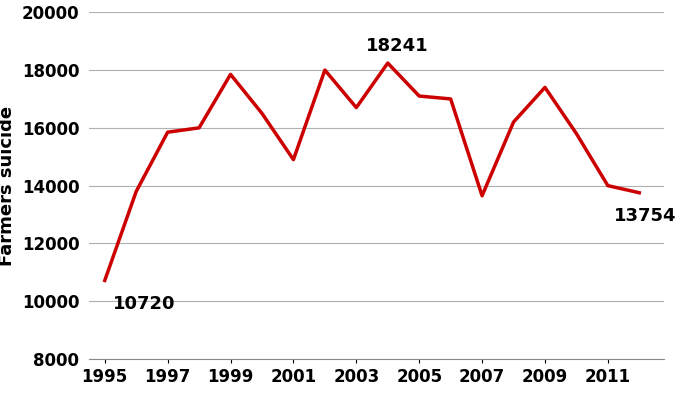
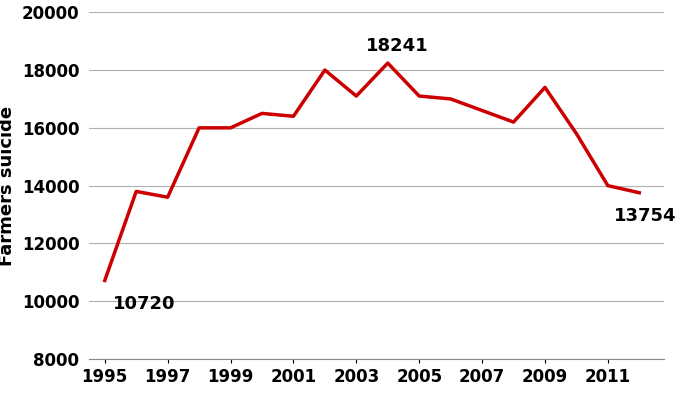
1997: 15850 -> 13600
1999: 17850 -> 16000
2001: 14900 -> 16400
2003: 16700 -> 17100
2007: 13650 -> 16600
